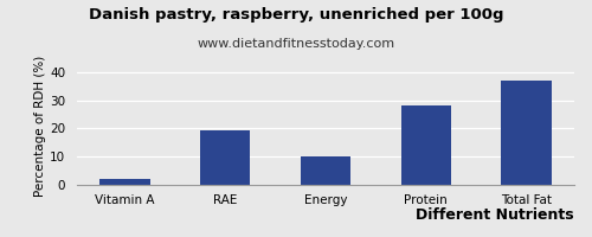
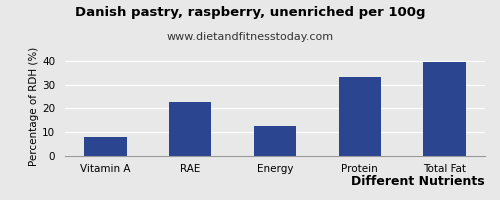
Vitamin A: 2.0 -> 8.0
RAE: 19.2 -> 22.5
Energy: 10.2 -> 12.5
Protein: 28.2 -> 33.0
Total Fat: 37.0 -> 39.5
